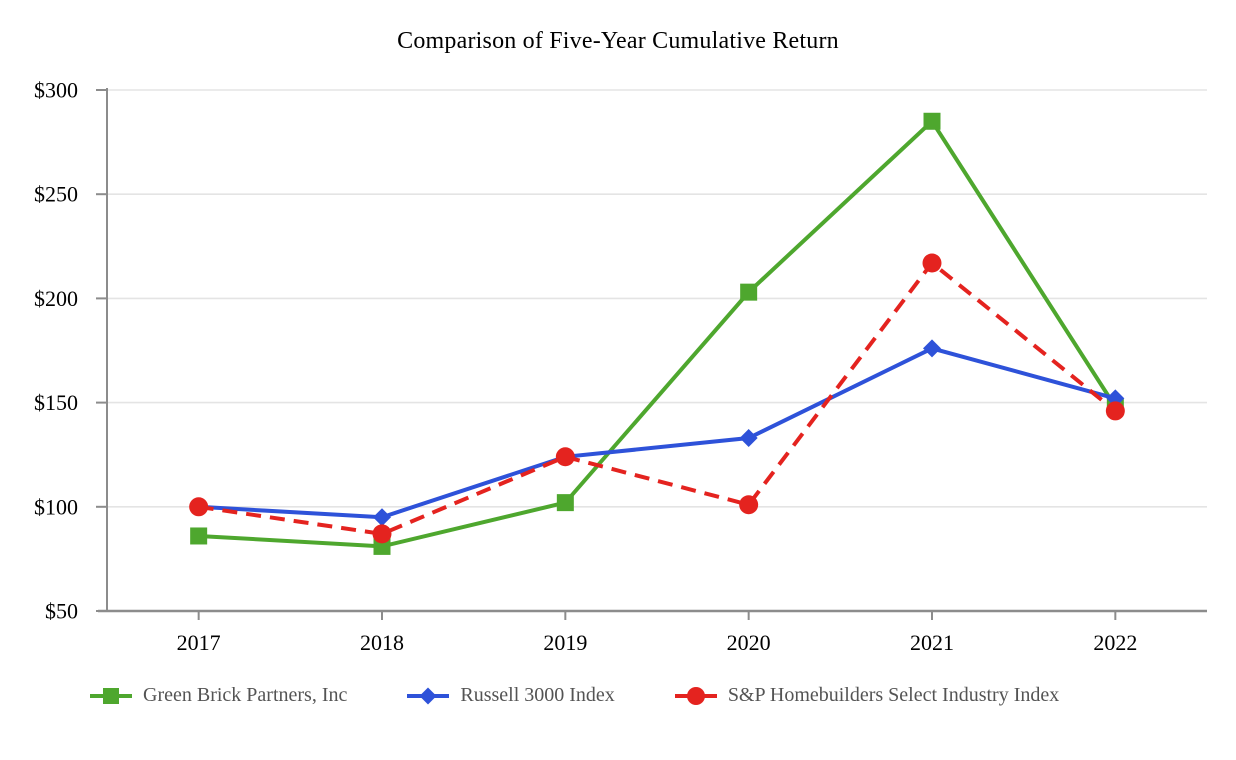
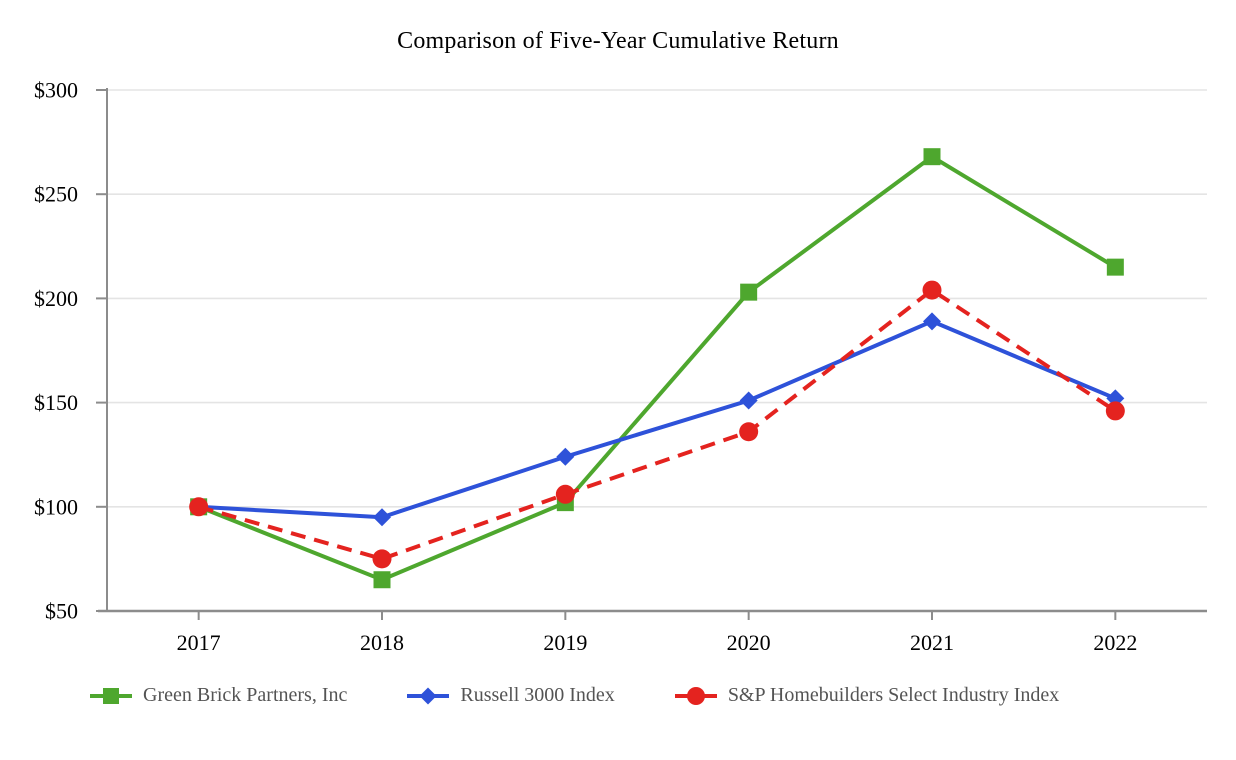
Green Brick Partners, Inc/2017: $86 -> $100
Green Brick Partners, Inc/2018: $81 -> $65
S&P Homebuilders Select Industry Index/2018: $87 -> $75
S&P Homebuilders Select Industry Index/2019: $124 -> $106
Russell 3000 Index/2020: $133 -> $151
S&P Homebuilders Select Industry Index/2020: $101 -> $136
Green Brick Partners, Inc/2021: $285 -> $268
Russell 3000 Index/2021: $176 -> $189
S&P Homebuilders Select Industry Index/2021: $217 -> $204
Green Brick Partners, Inc/2022: $148 -> $215
